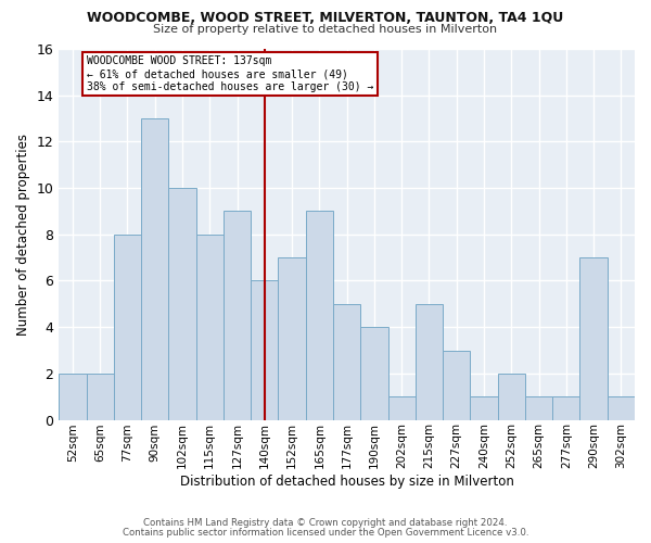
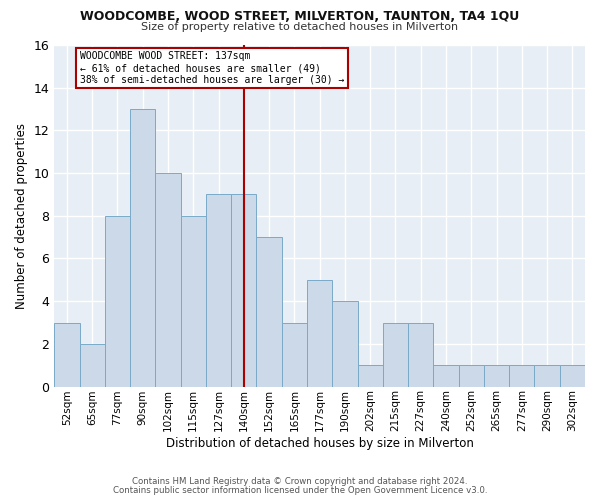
52sqm: 2 -> 3
140sqm: 6 -> 9
165sqm: 9 -> 3
215sqm: 5 -> 3
252sqm: 2 -> 1
290sqm: 7 -> 1
